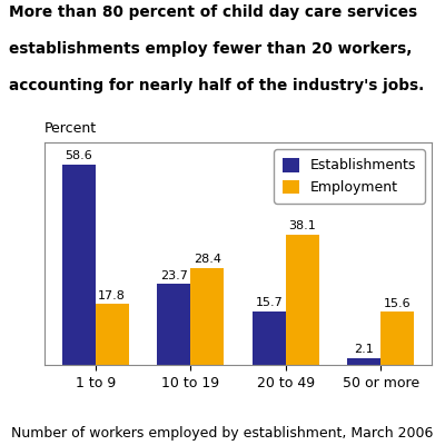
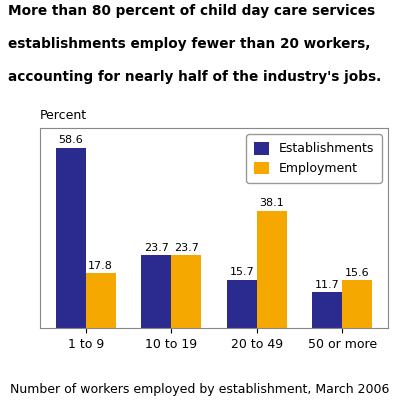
Employment/10 to 19: 28.4 -> 23.7
Establishments/50 or more: 2.1 -> 11.7
